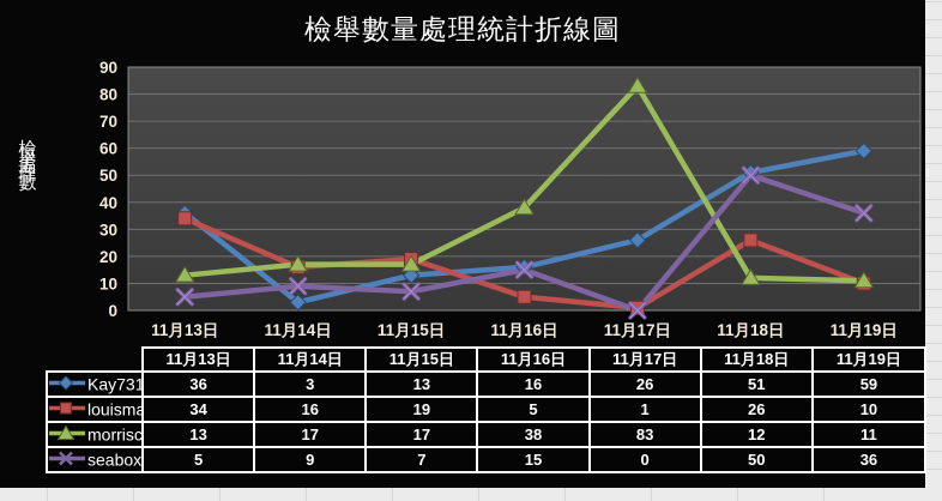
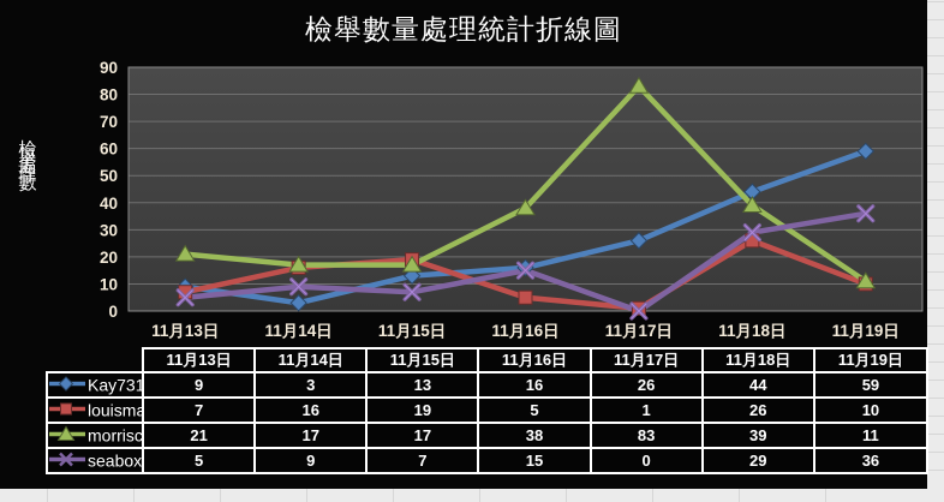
Kay731/11月13日: 36 -> 9
louisman/11月13日: 34 -> 7
morrischen2/11月13日: 13 -> 21
Kay731/11月18日: 51 -> 44
morrischen2/11月18日: 12 -> 39
seabox/11月18日: 50 -> 29
